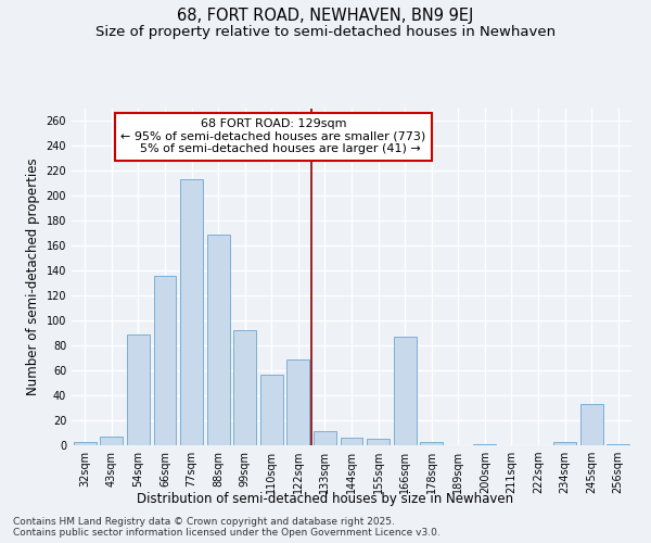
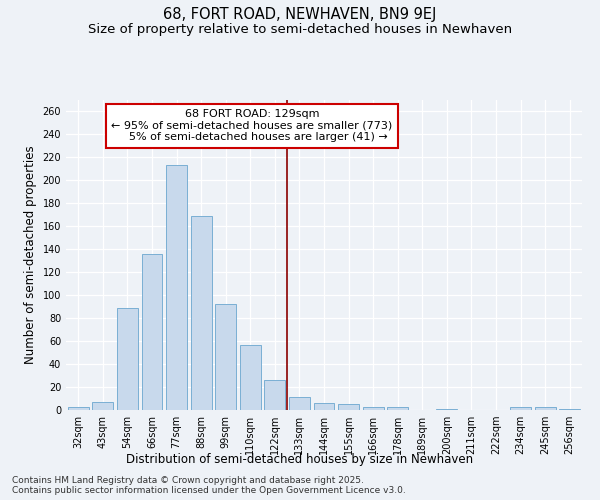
122sqm: 69 -> 26
166sqm: 87 -> 3
245sqm: 33 -> 3
